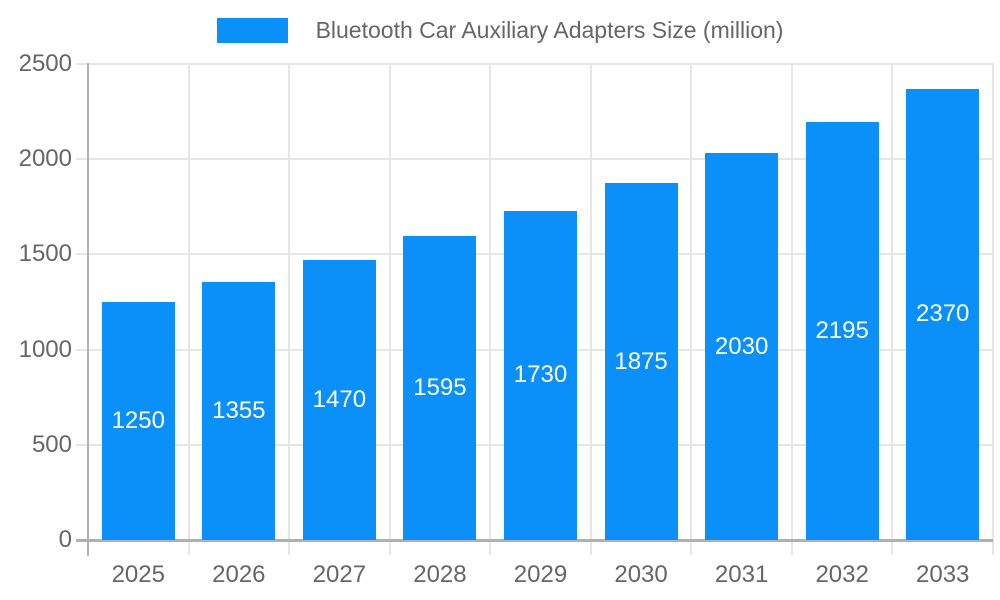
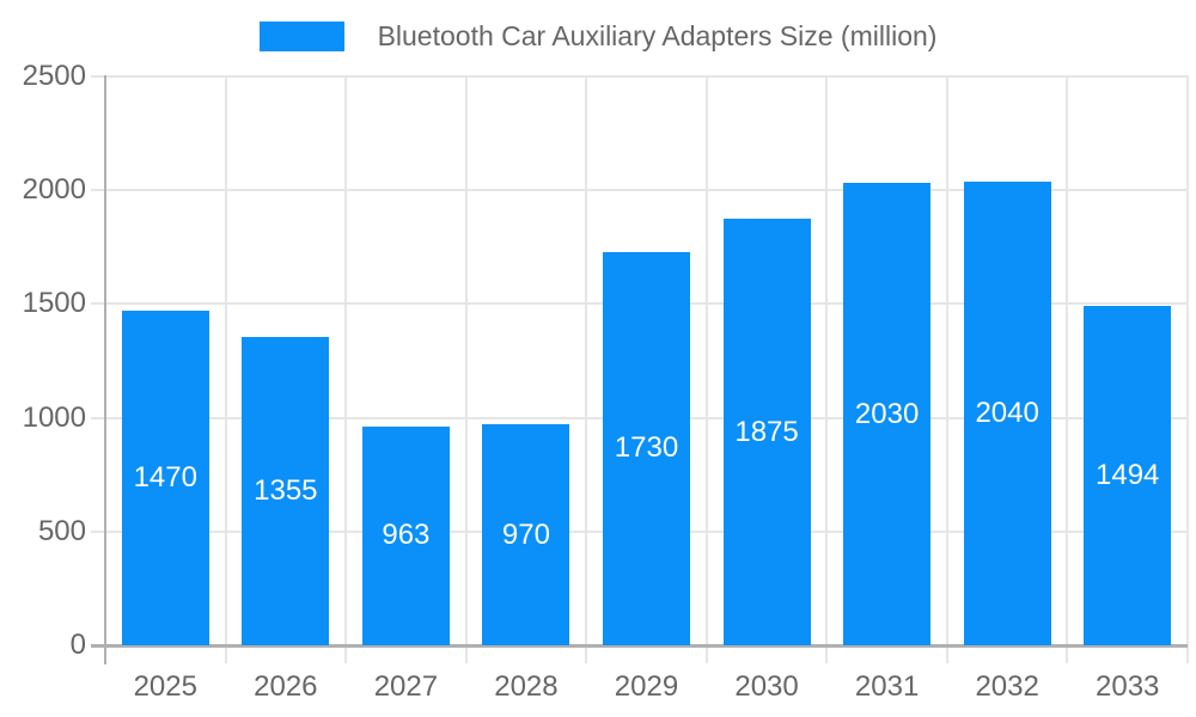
2025: 1250 -> 1470
2027: 1470 -> 963
2028: 1595 -> 970
2032: 2195 -> 2040
2033: 2370 -> 1494
